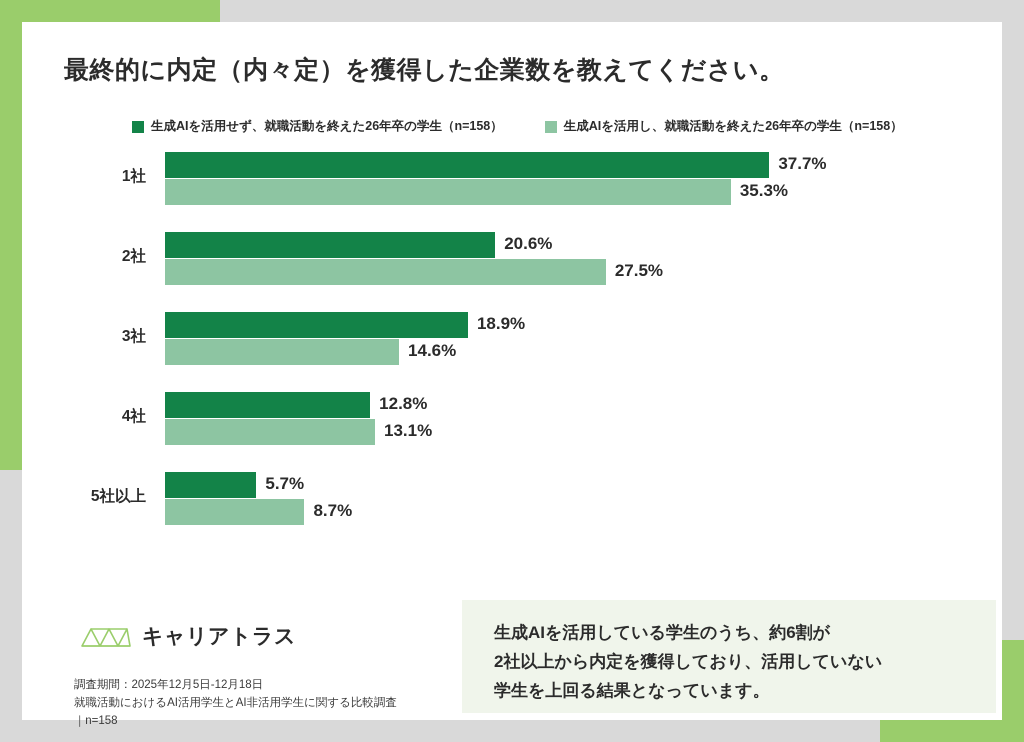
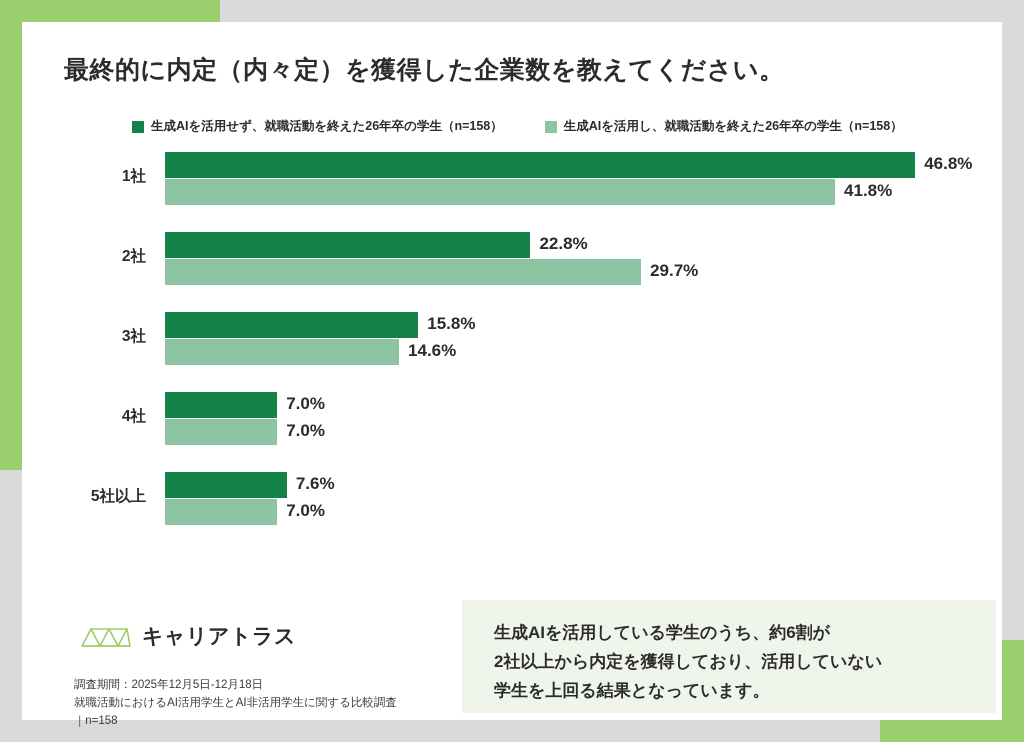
生成AIを活用せず、就職活動を終えた26年卒の学生（n=158）/1社: 37.7% -> 46.8%
生成AIを活用し、就職活動を終えた26年卒の学生（n=158）/1社: 35.3% -> 41.8%
生成AIを活用せず、就職活動を終えた26年卒の学生（n=158）/2社: 20.6% -> 22.8%
生成AIを活用し、就職活動を終えた26年卒の学生（n=158）/2社: 27.5% -> 29.7%
生成AIを活用せず、就職活動を終えた26年卒の学生（n=158）/3社: 18.9% -> 15.8%
生成AIを活用せず、就職活動を終えた26年卒の学生（n=158）/4社: 12.8% -> 7.0%
生成AIを活用し、就職活動を終えた26年卒の学生（n=158）/4社: 13.1% -> 7.0%
生成AIを活用せず、就職活動を終えた26年卒の学生（n=158）/5社以上: 5.7% -> 7.6%
生成AIを活用し、就職活動を終えた26年卒の学生（n=158）/5社以上: 8.7% -> 7.0%
